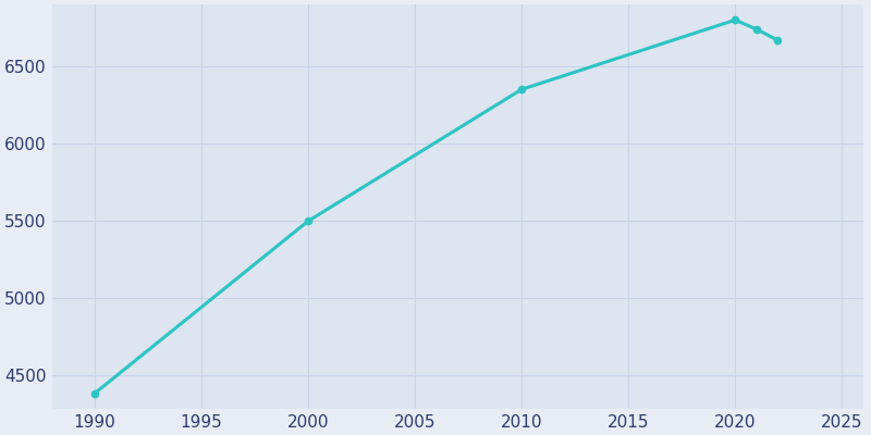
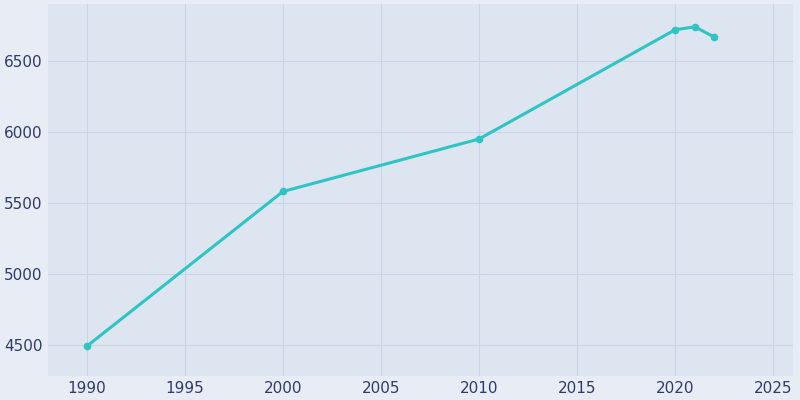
1990: 4380 -> 4490
2000: 5500 -> 5580
2010: 6350 -> 5950
2020: 6800 -> 6720
